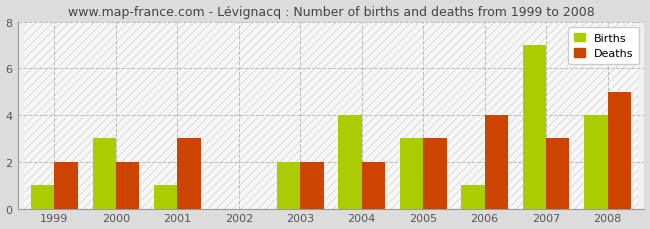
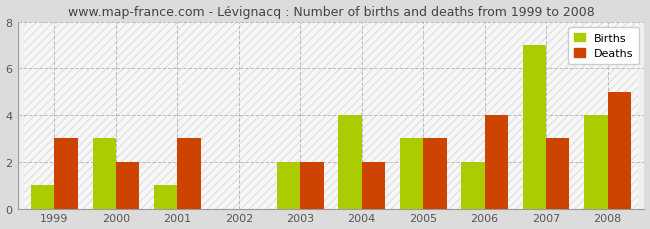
Deaths/1999: 2 -> 3
Births/2006: 1 -> 2
